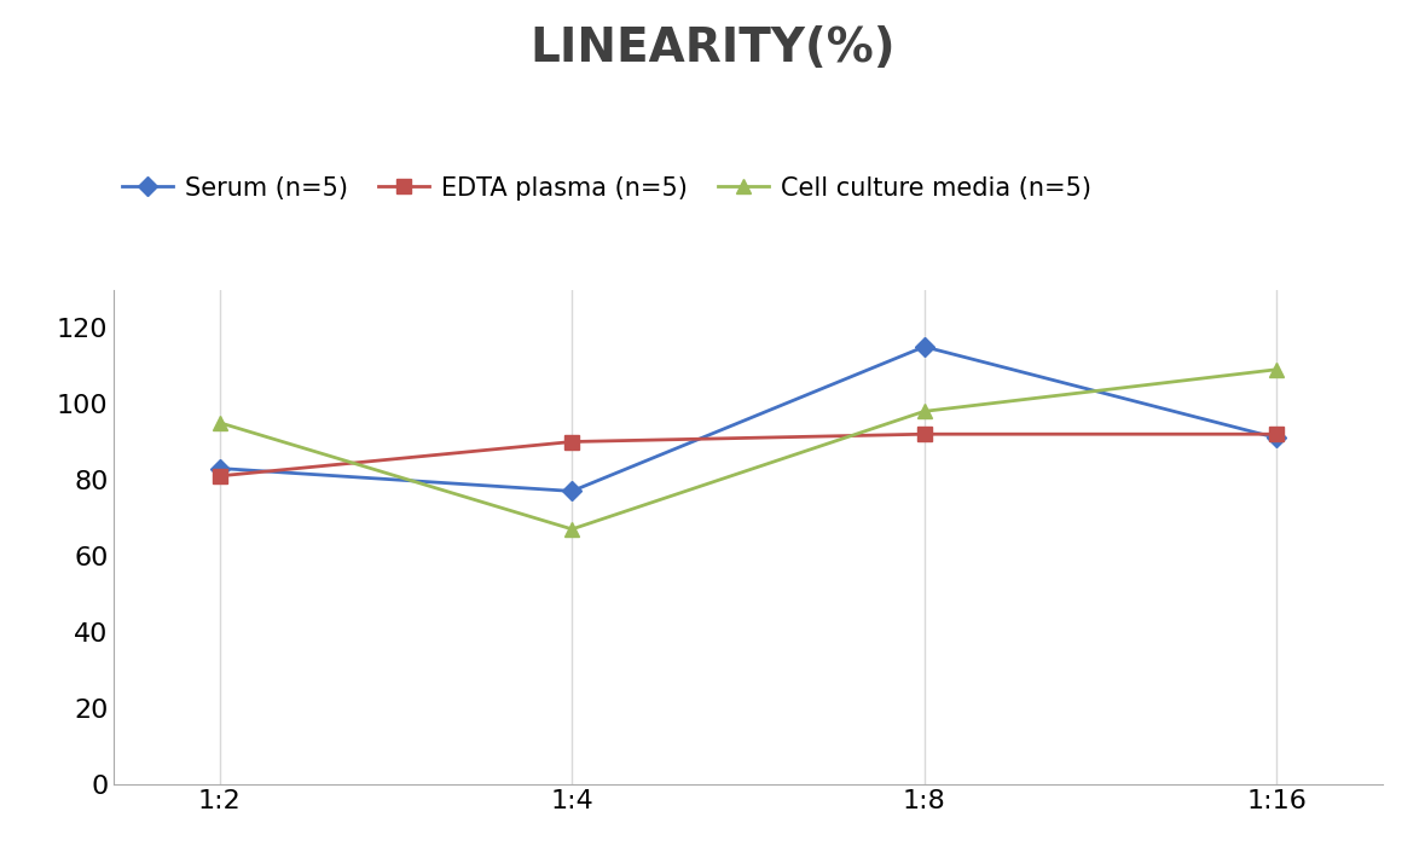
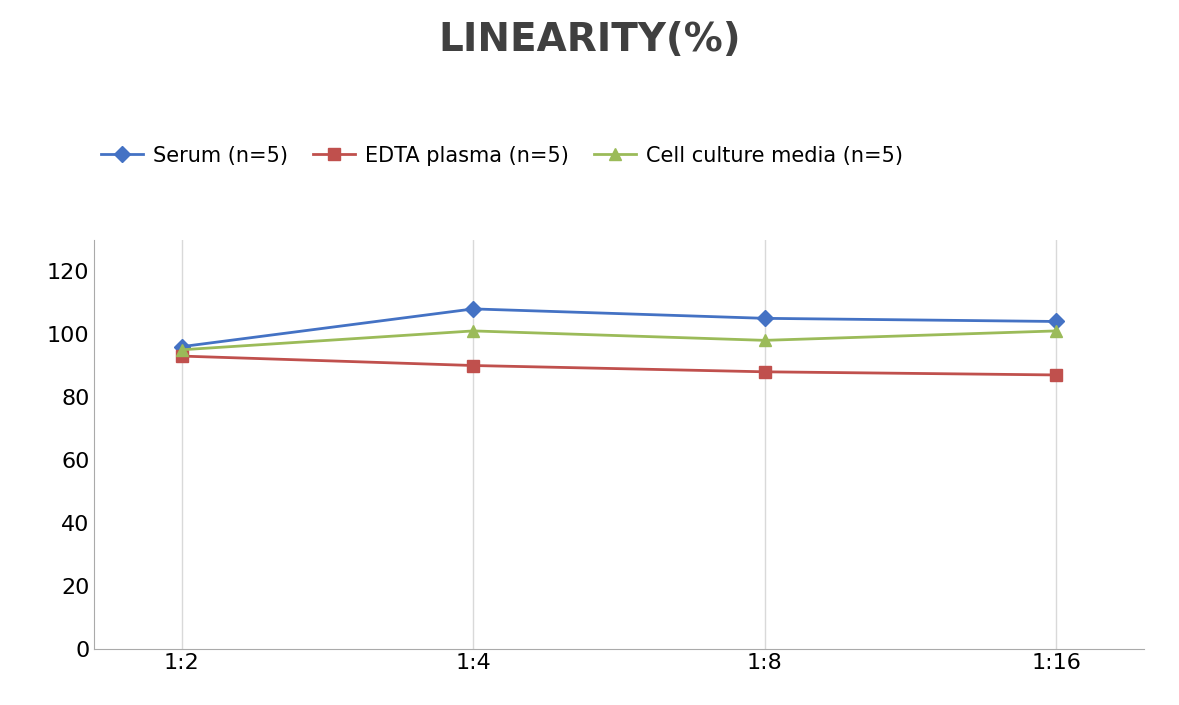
Serum (n=5)/1:2: 83 -> 96
EDTA plasma (n=5)/1:2: 81 -> 93
Serum (n=5)/1:4: 77 -> 108
Cell culture media (n=5)/1:4: 67 -> 101
Serum (n=5)/1:8: 115 -> 105
EDTA plasma (n=5)/1:8: 92 -> 88
Serum (n=5)/1:16: 91 -> 104
EDTA plasma (n=5)/1:16: 92 -> 87
Cell culture media (n=5)/1:16: 109 -> 101
